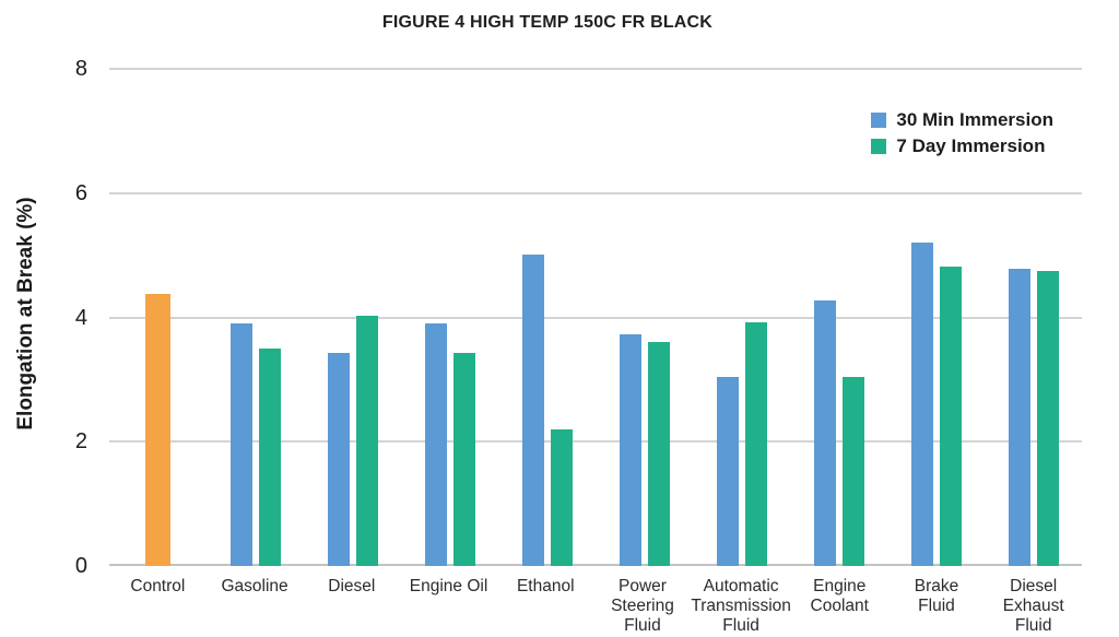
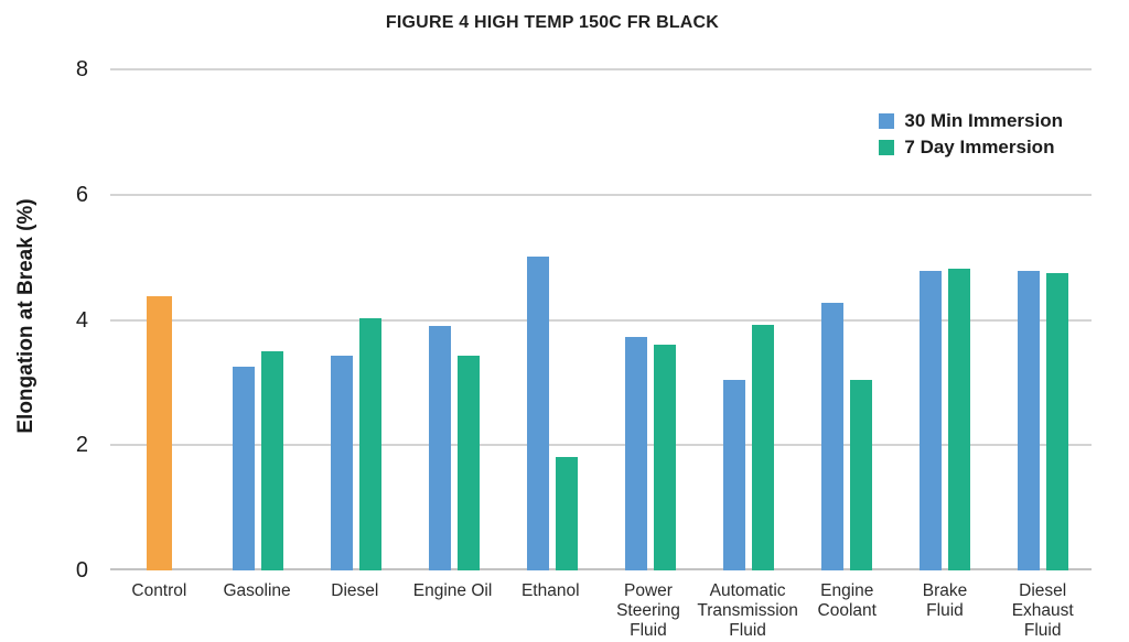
30 Min Immersion/Gasoline: 3.9 -> 3.2
7 Day Immersion/Ethanol: 2.2 -> 1.8
30 Min Immersion/Brake Fluid: 5.2 -> 4.8
